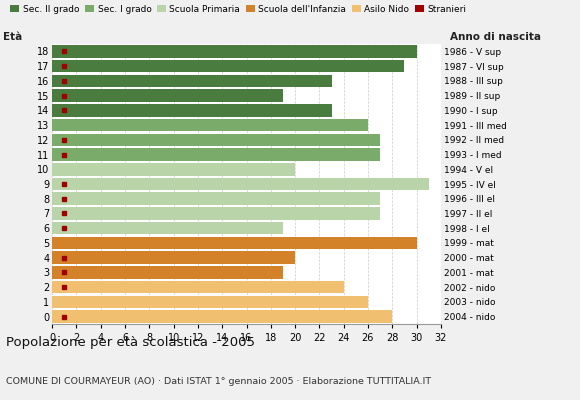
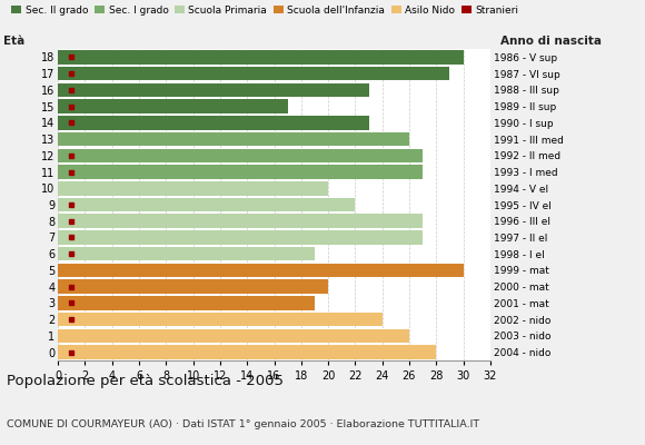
15: 19 -> 17
9: 31 -> 22
